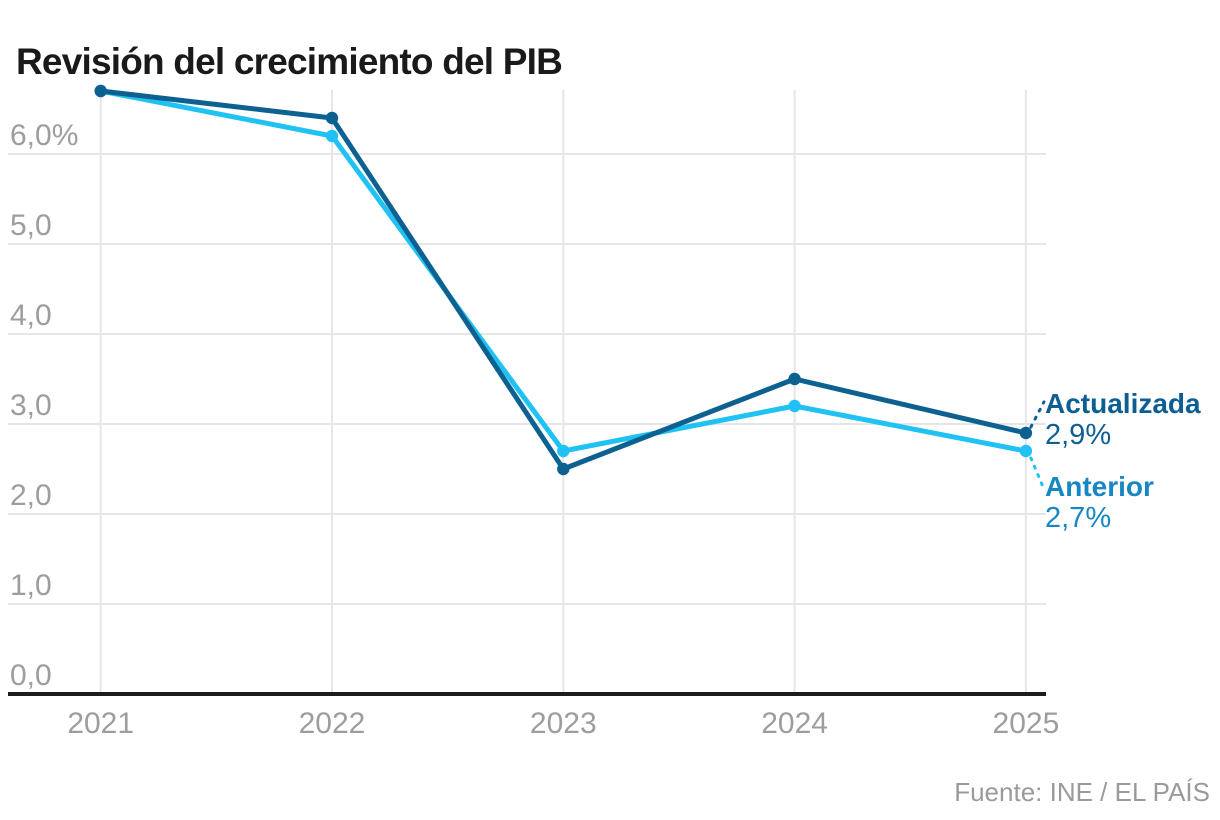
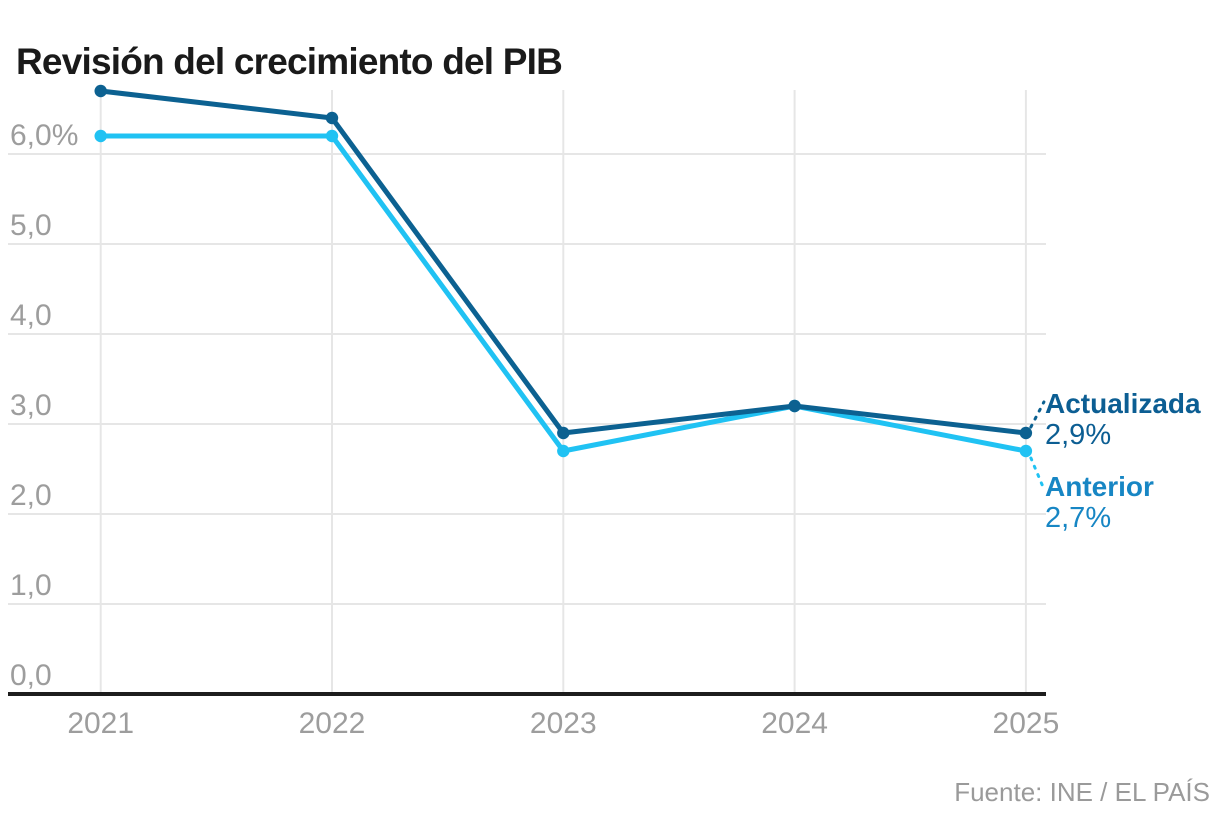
Anterior/2021: 6,7% -> 6,2%
Actualizada/2023: 2,5% -> 2,9%
Actualizada/2024: 3,5% -> 3,2%
